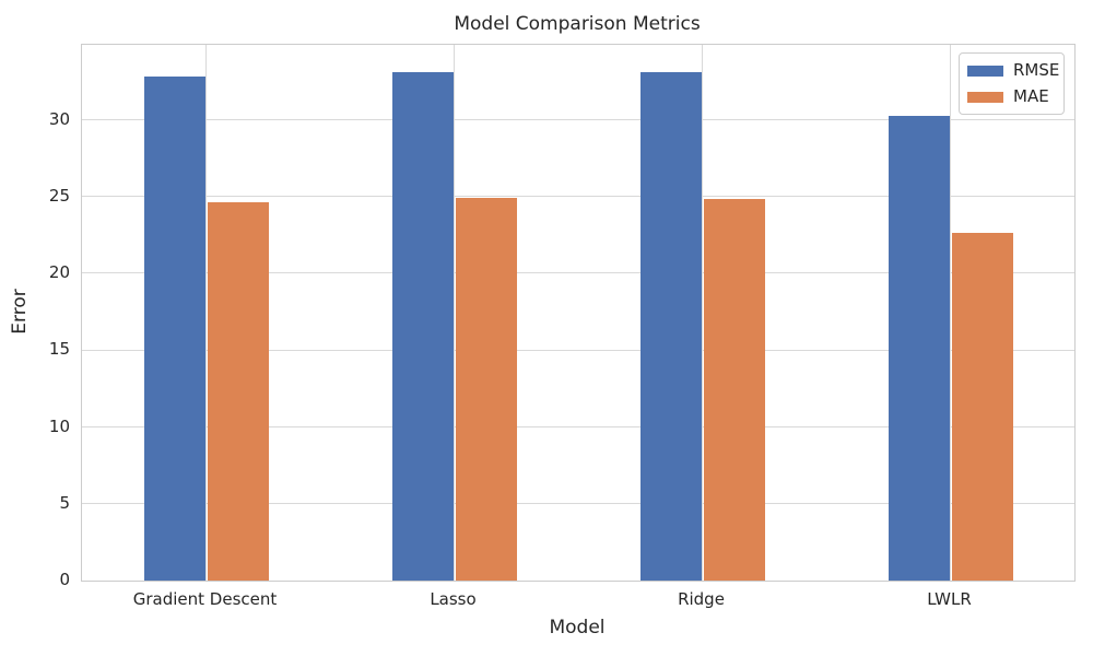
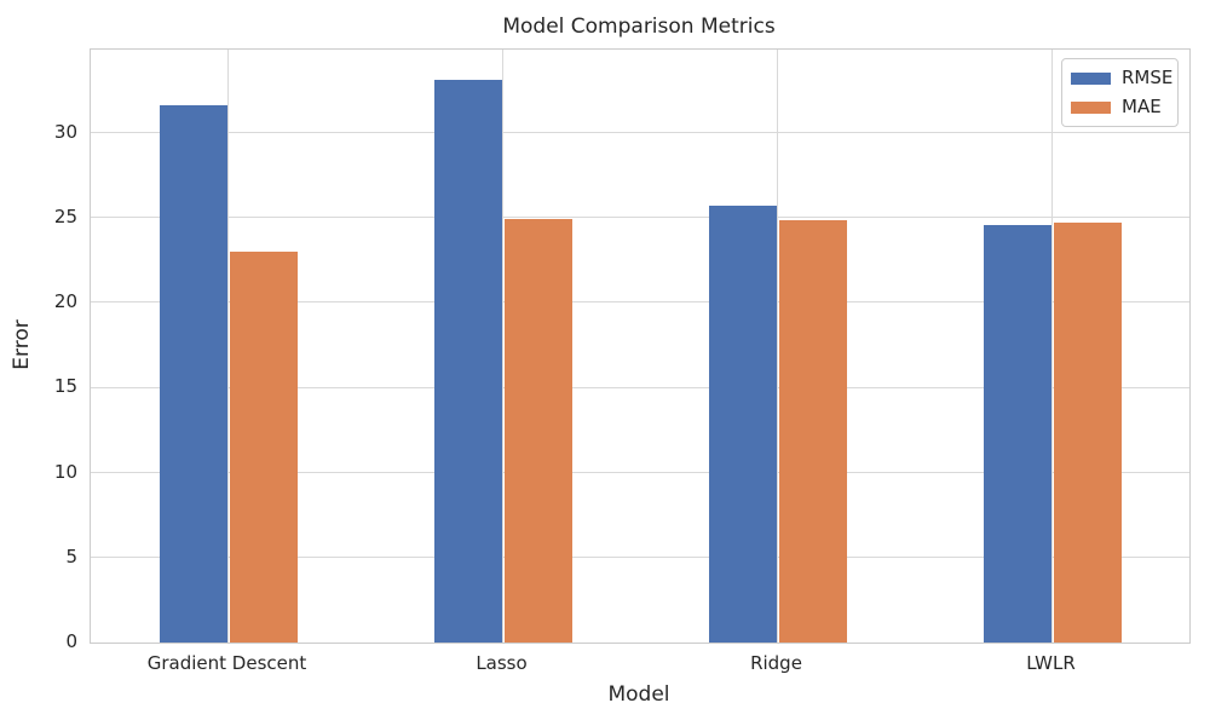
RMSE/Gradient Descent: 32.8 -> 31.6
MAE/Gradient Descent: 24.6 -> 23.0
RMSE/Ridge: 33.1 -> 25.7
RMSE/LWLR: 30.3 -> 24.6
MAE/LWLR: 22.6 -> 24.7
